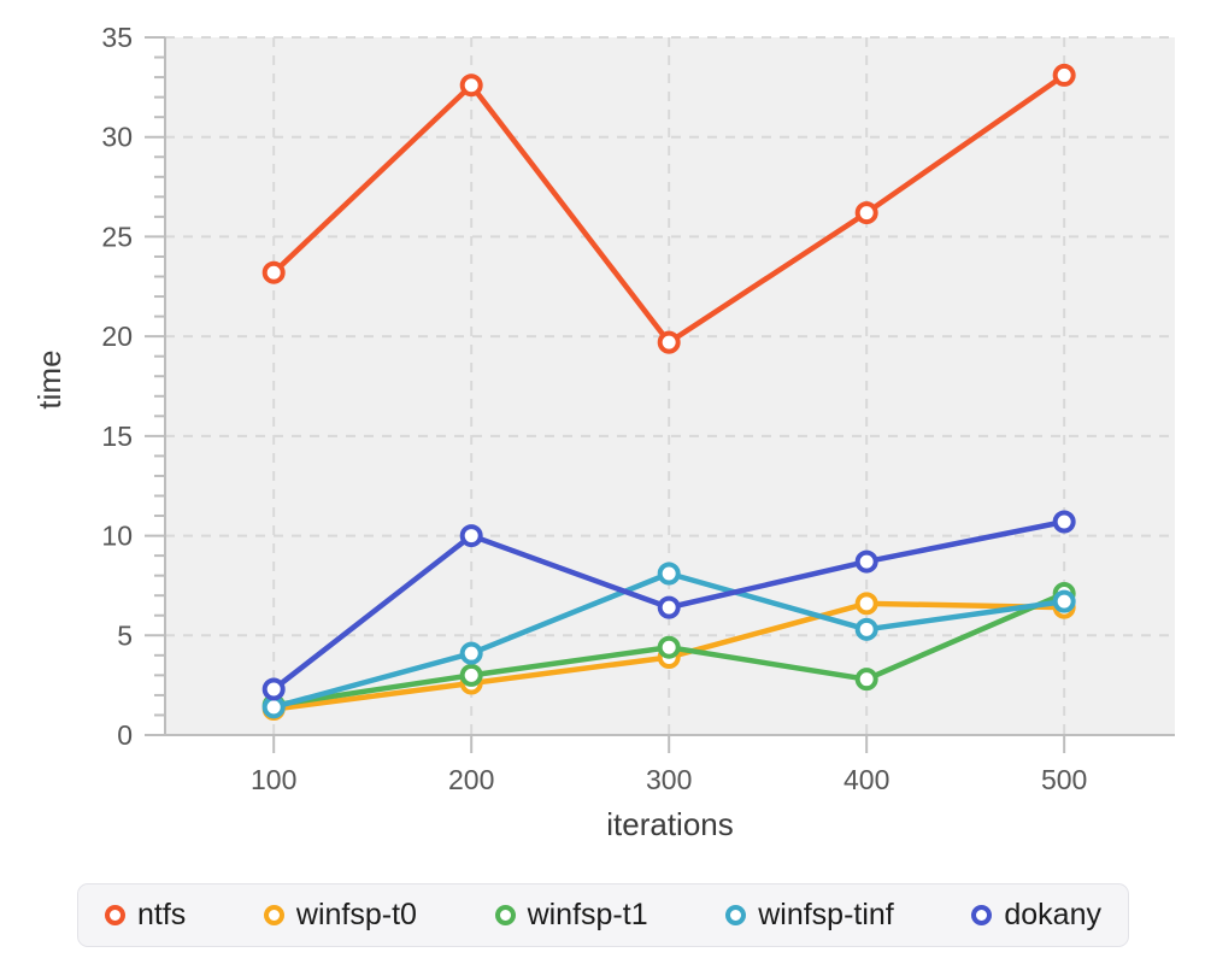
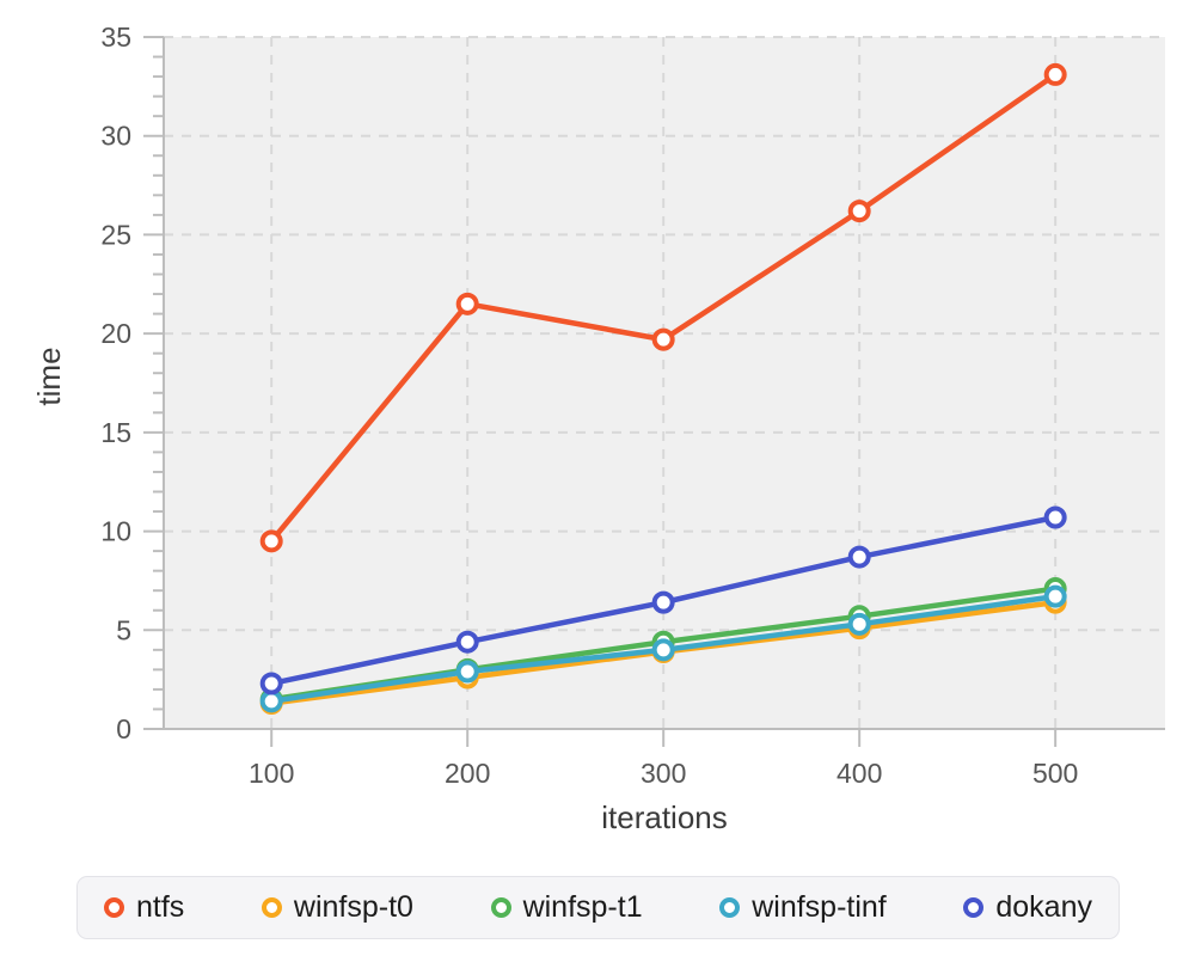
ntfs/100: 23.2 -> 9.5
ntfs/200: 32.6 -> 21.5
winfsp-tinf/200: 4.1 -> 2.9
dokany/200: 10.0 -> 4.4
winfsp-tinf/300: 8.1 -> 4.0
winfsp-t0/400: 6.6 -> 5.1
winfsp-t1/400: 2.8 -> 5.7
